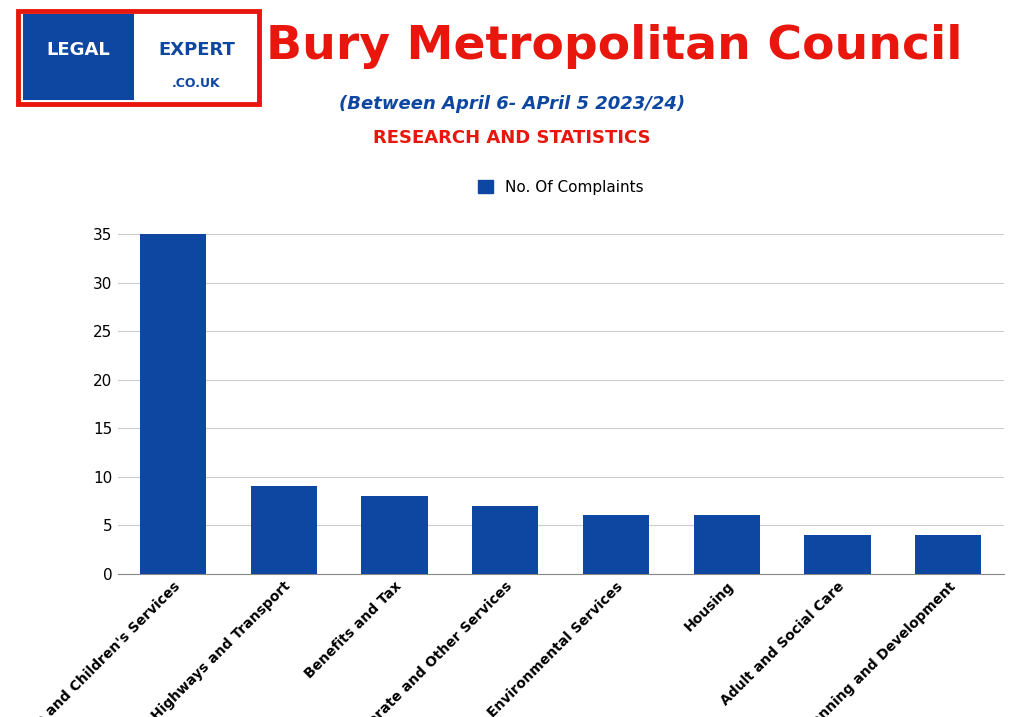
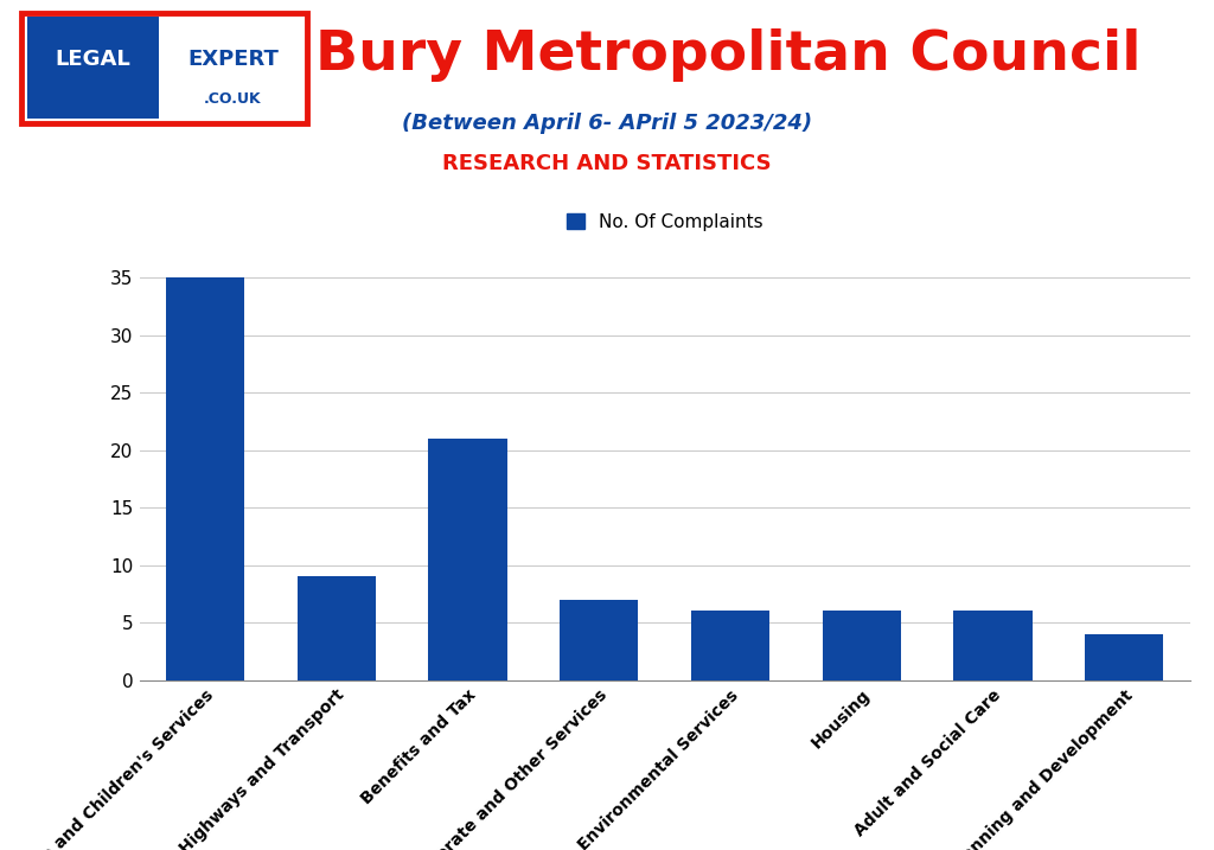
Benefits and Tax: 8 -> 21
Adult and Social Care: 4 -> 6
